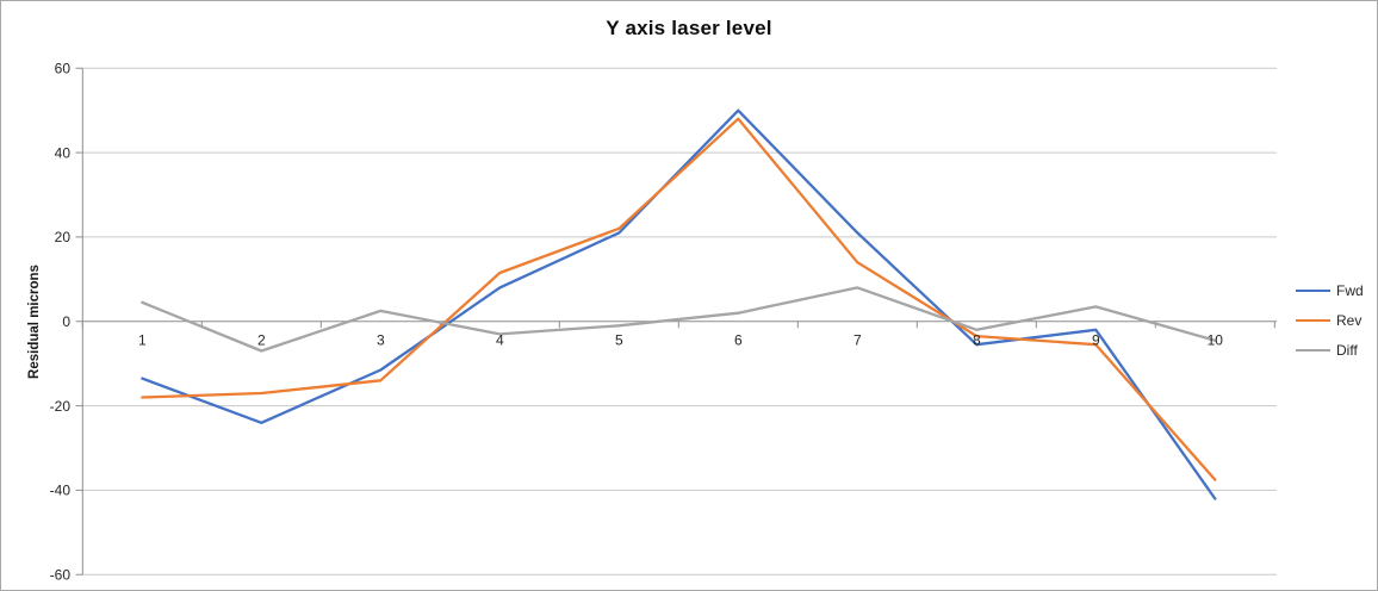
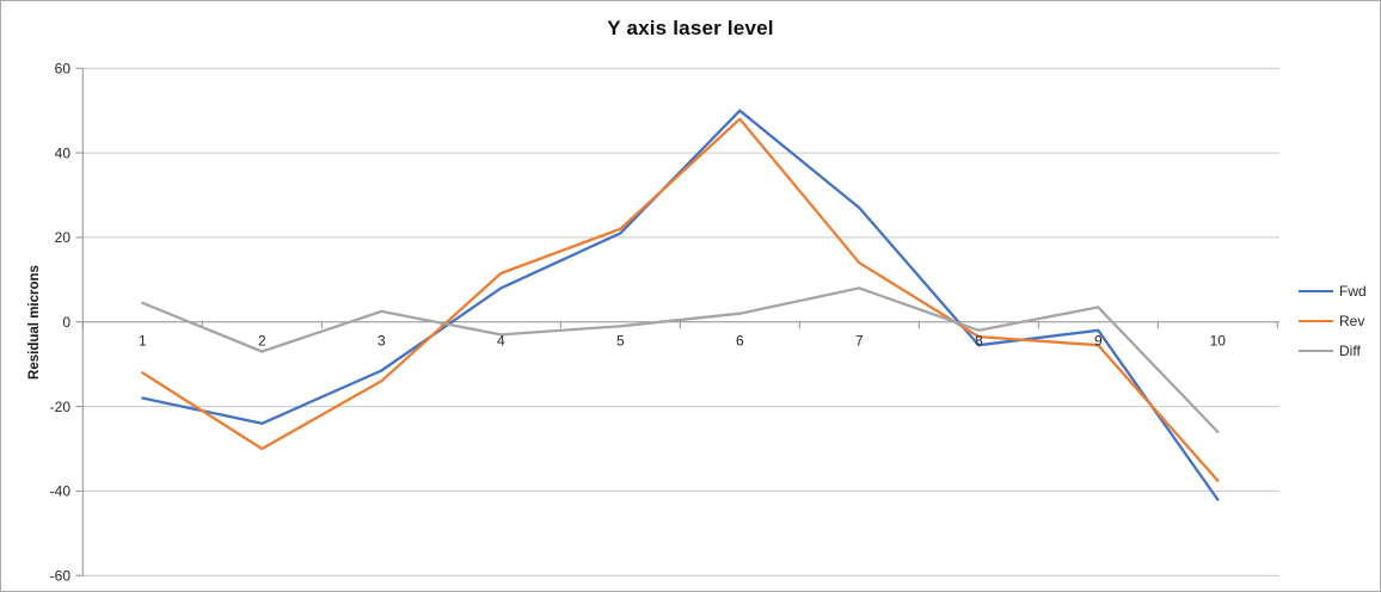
Fwd/1: -14 -> -18
Rev/1: -18 -> -12
Rev/2: -17 -> -30
Fwd/7: 21 -> 27
Diff/10: -4 -> -26
